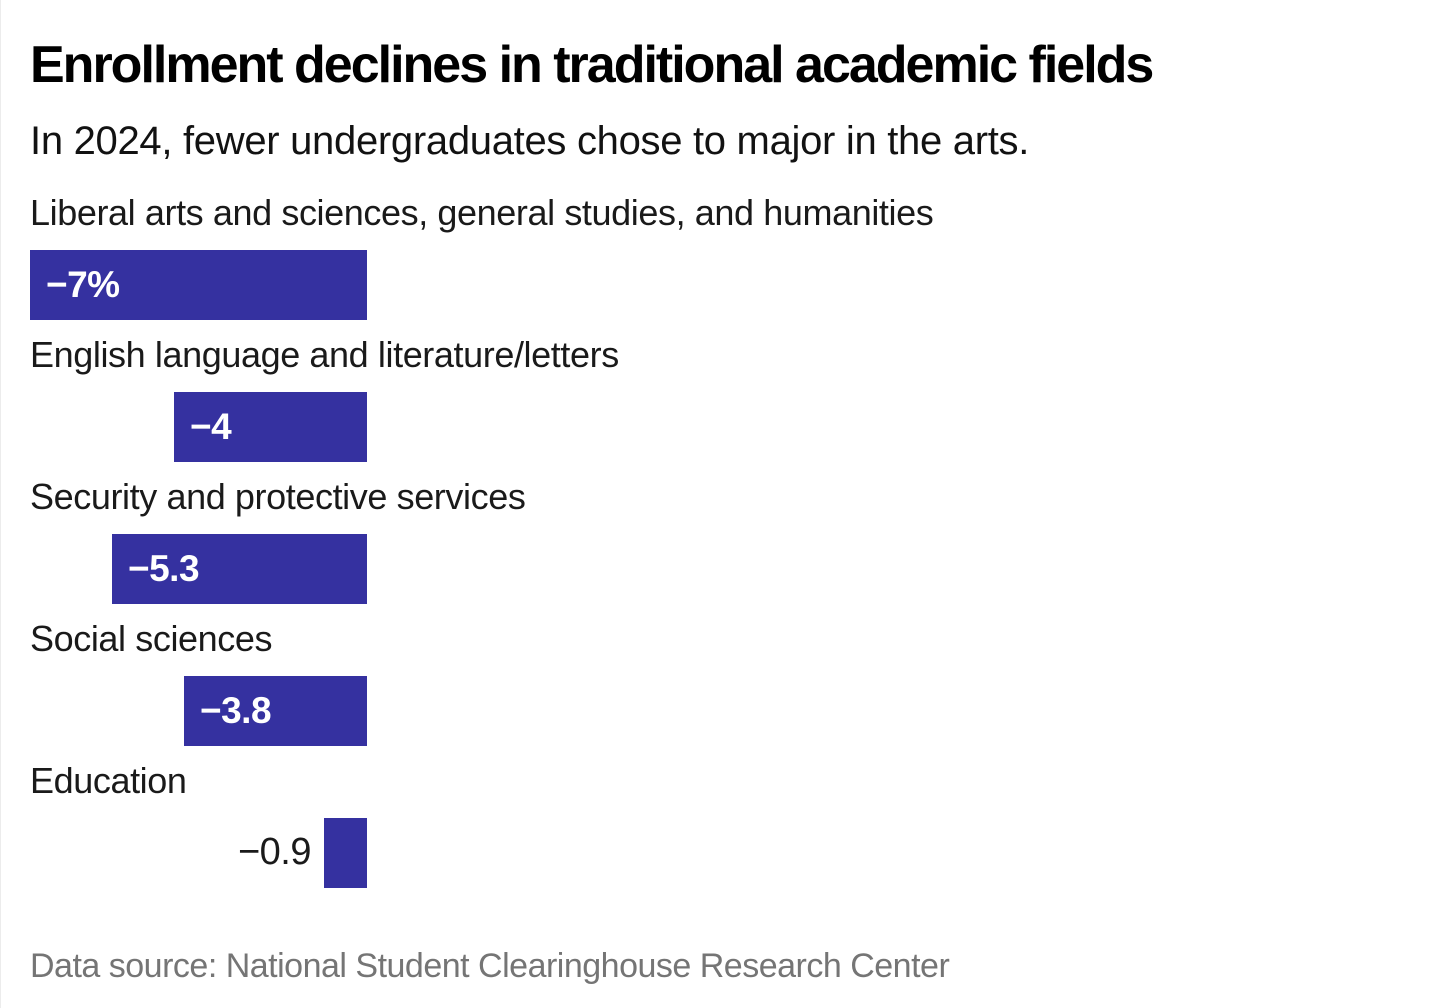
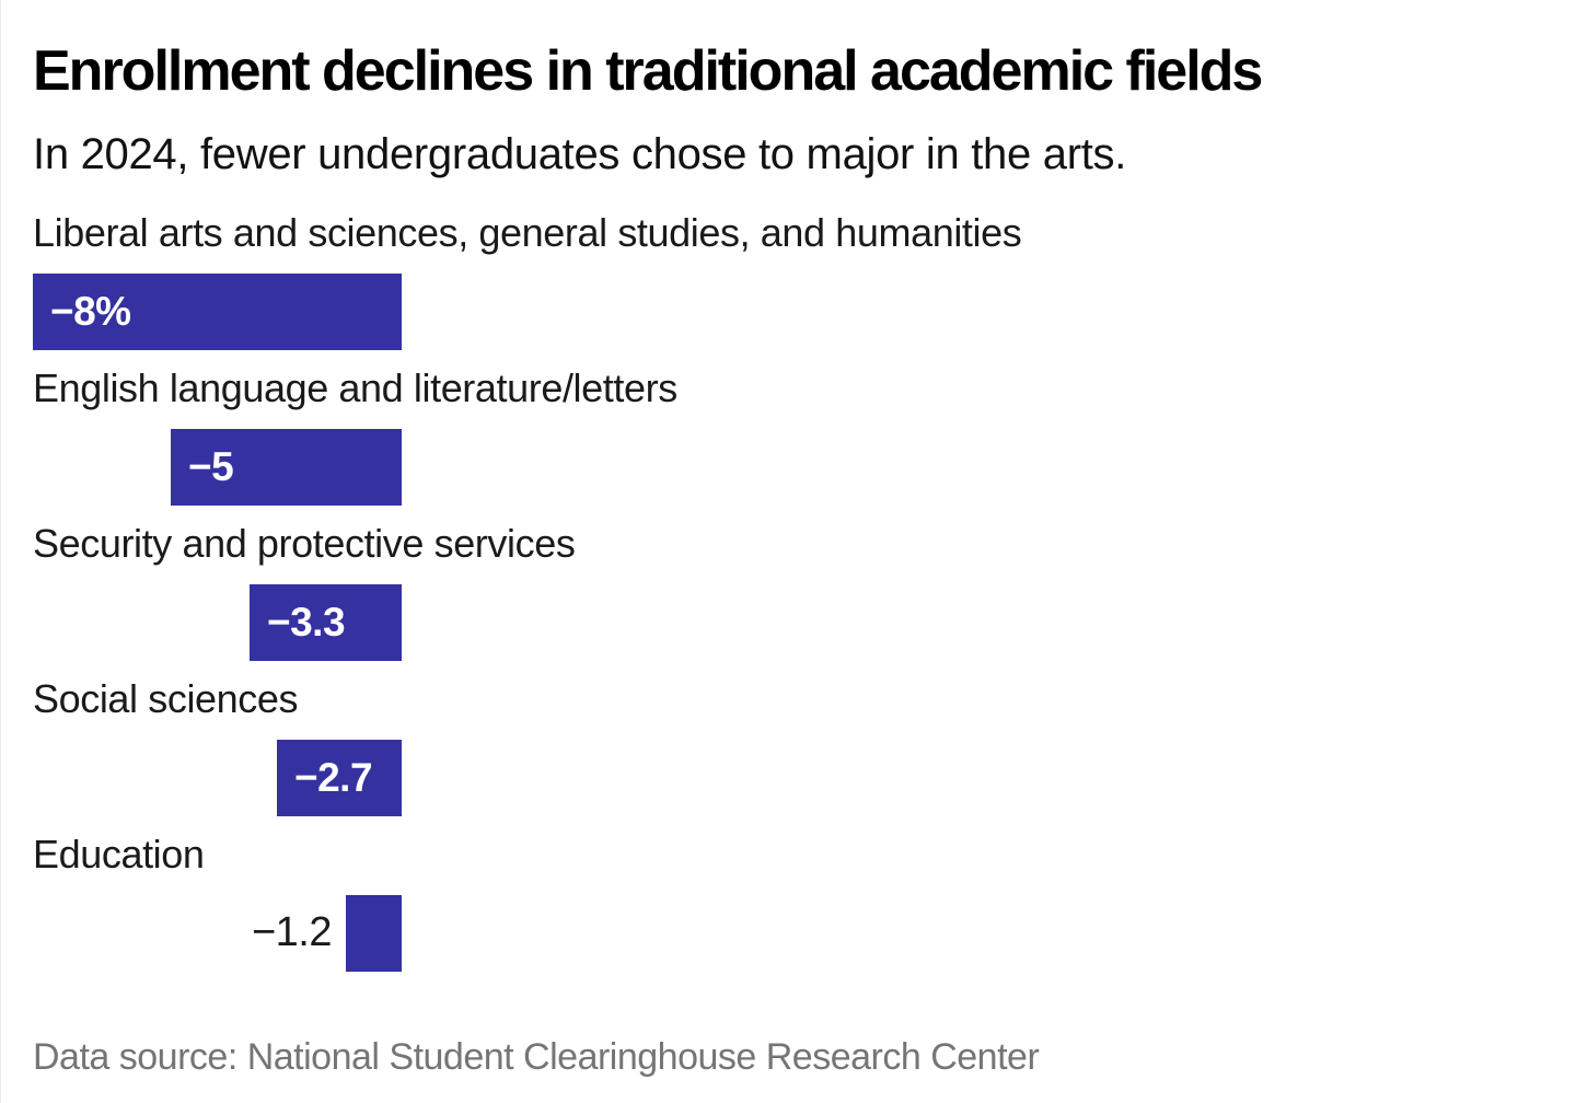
Liberal arts and sciences, general studies, and humanities: −7% -> −8%
English language and literature/letters: −4 -> −5
Security and protective services: −5.3 -> −3.3
Social sciences: −3.8 -> −2.7
Education: −0.9 -> −1.2
